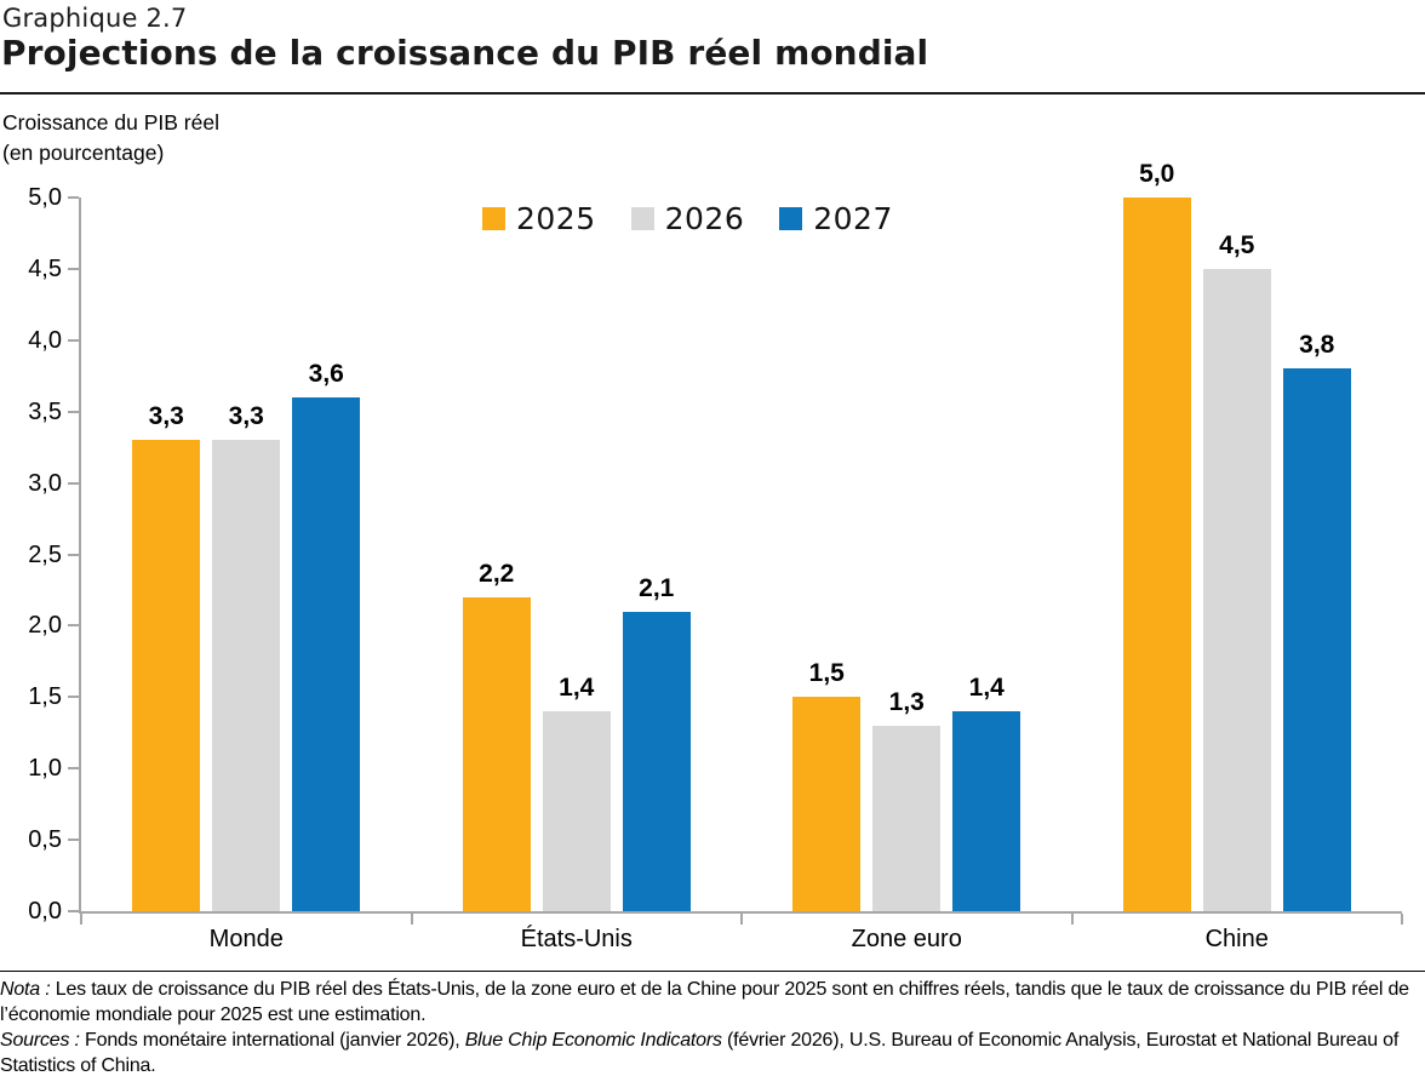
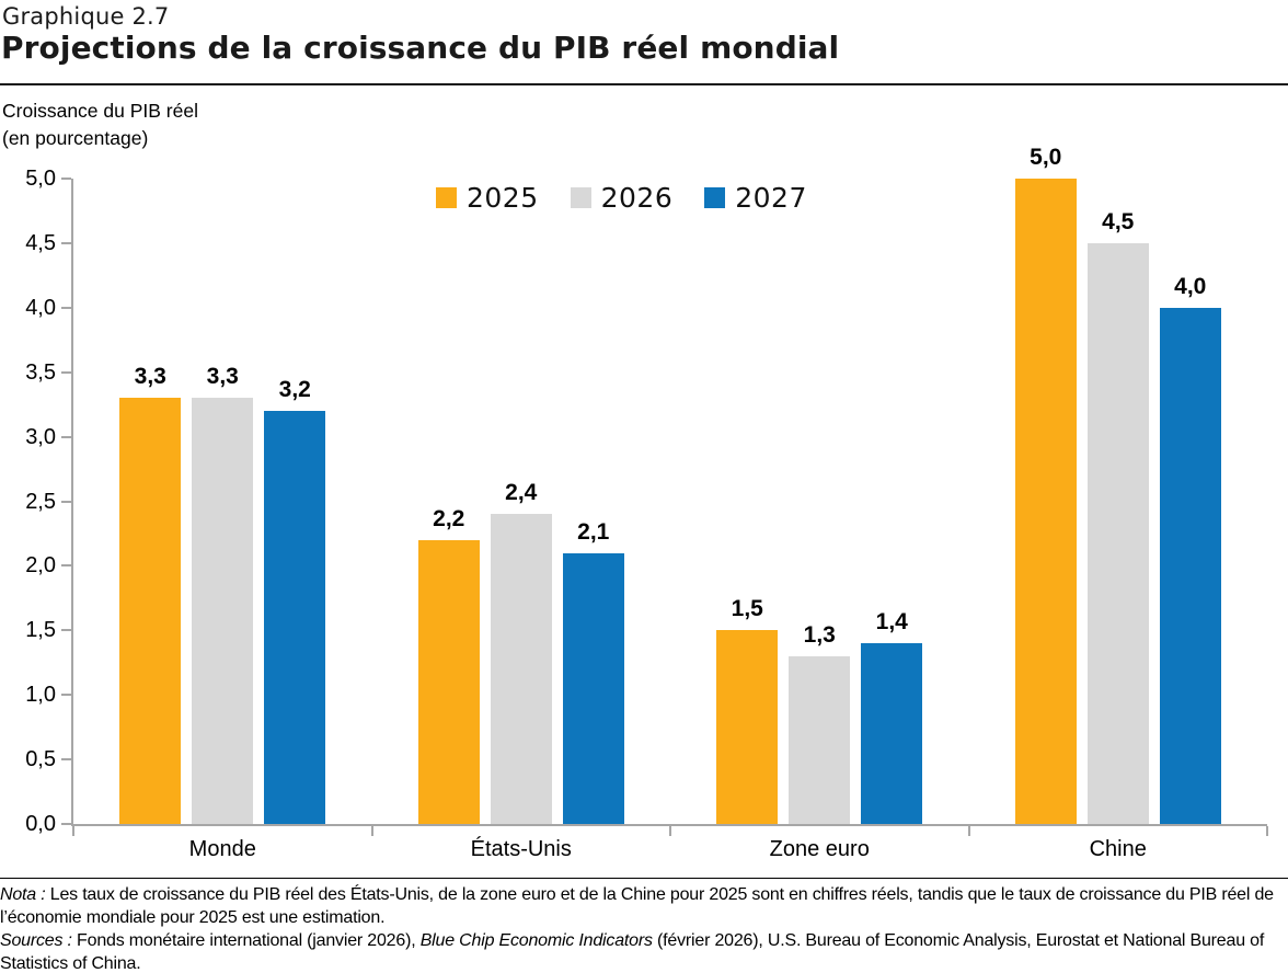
2027/Monde: 3,6 -> 3,2
2026/États-Unis: 1,4 -> 2,4
2027/Chine: 3,8 -> 4,0
